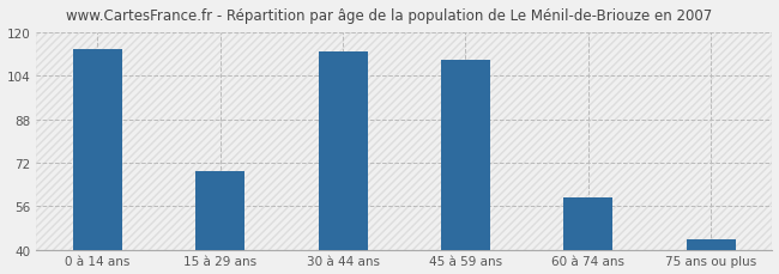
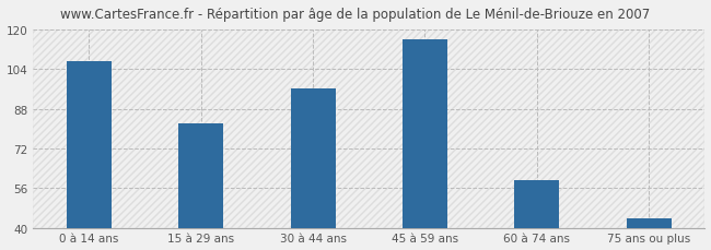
0 à 14 ans: 114 -> 107
15 à 29 ans: 69 -> 82
30 à 44 ans: 113 -> 96
45 à 59 ans: 110 -> 116
